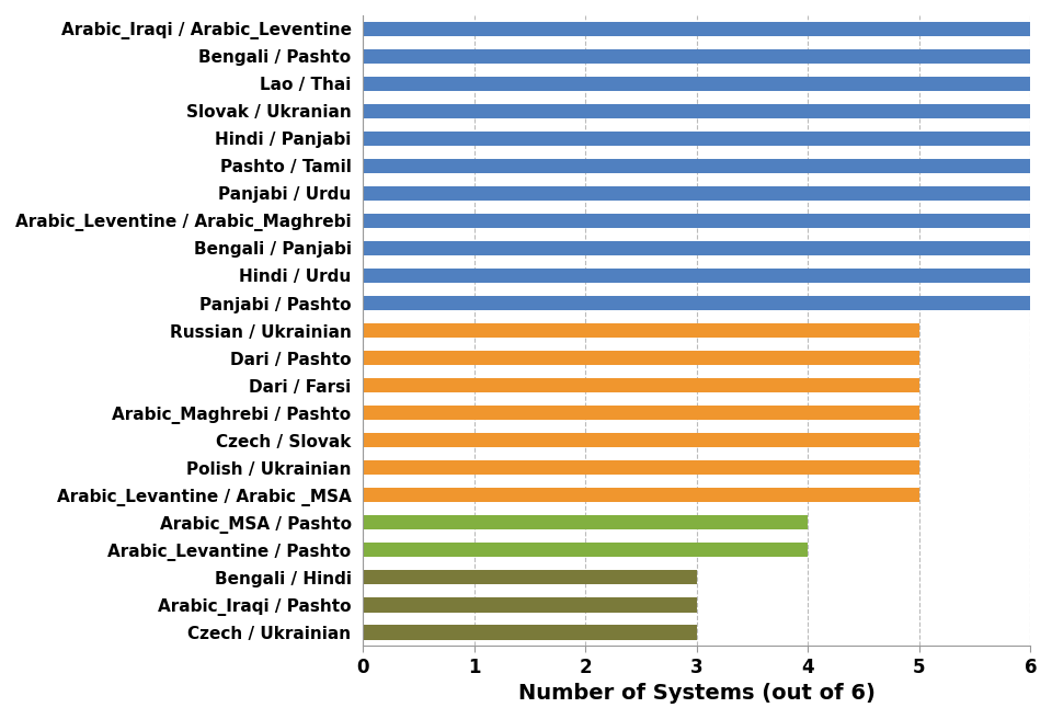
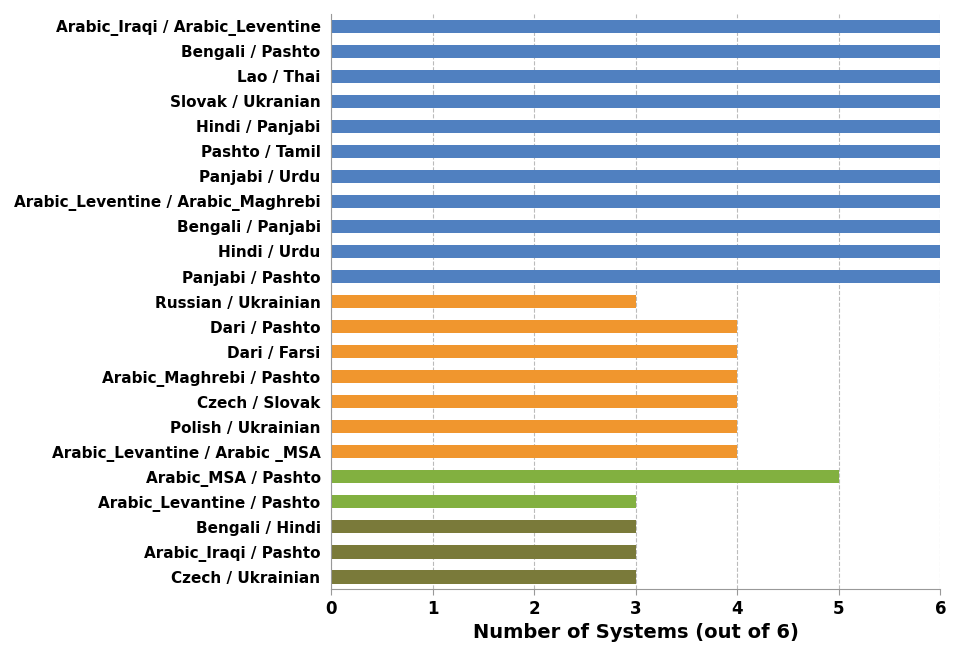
Russian / Ukrainian: 5 -> 3
Dari / Pashto: 5 -> 4
Dari / Farsi: 5 -> 4
Arabic_Maghrebi / Pashto: 5 -> 4
Czech / Slovak: 5 -> 4
Polish / Ukrainian: 5 -> 4
Arabic_Levantine / Arabic _MSA: 5 -> 4
Arabic_MSA / Pashto: 4 -> 5
Arabic_Levantine / Pashto: 4 -> 3
